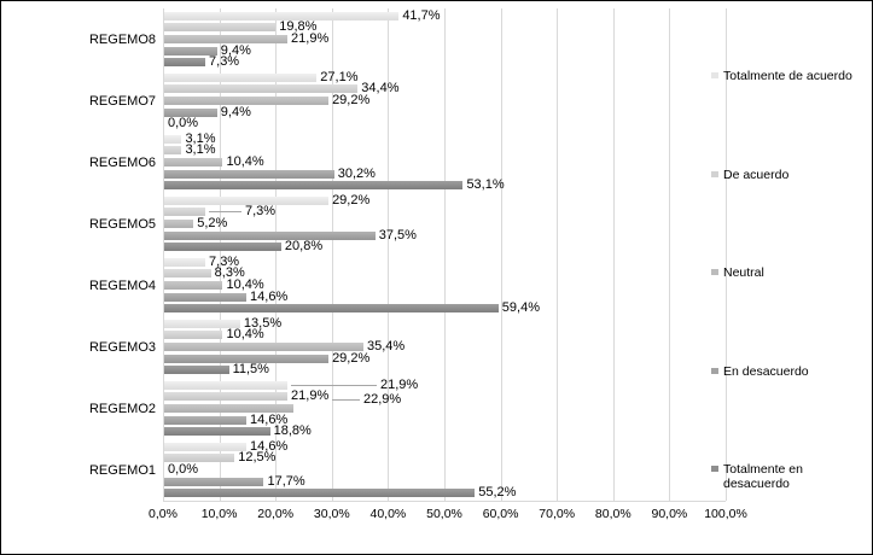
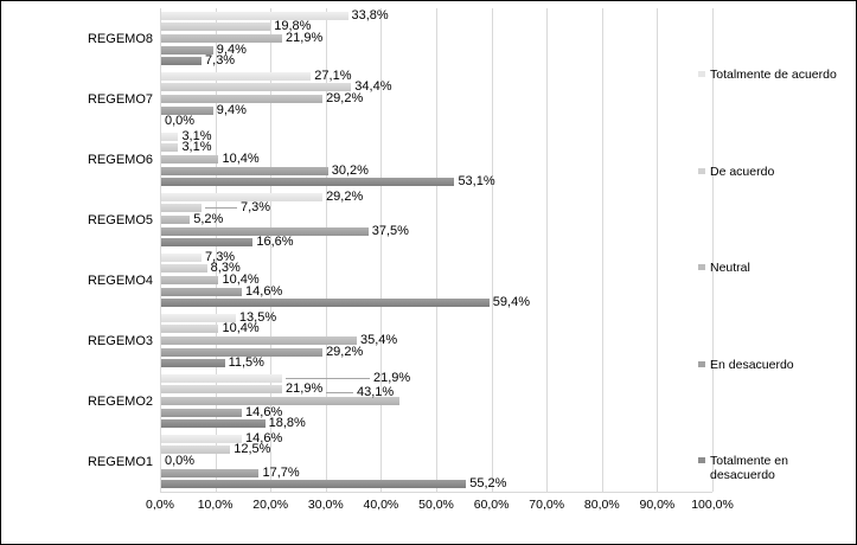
Totalmente de acuerdo/REGEMO8: 41,7% -> 33,8%
Totalmente en desacuerdo/REGEMO5: 20,8% -> 16,6%
Neutral/REGEMO2: 22,9% -> 43,1%
